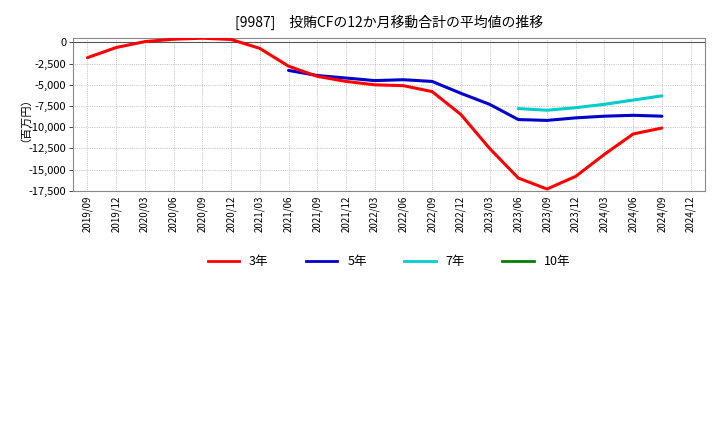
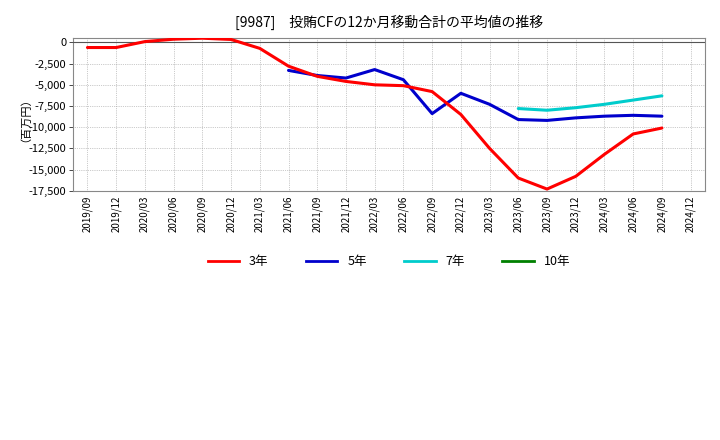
3年/2019/09: -1,800 -> -600
5年/2022/03: -4,500 -> -3,200
5年/2022/09: -4,600 -> -8,400
